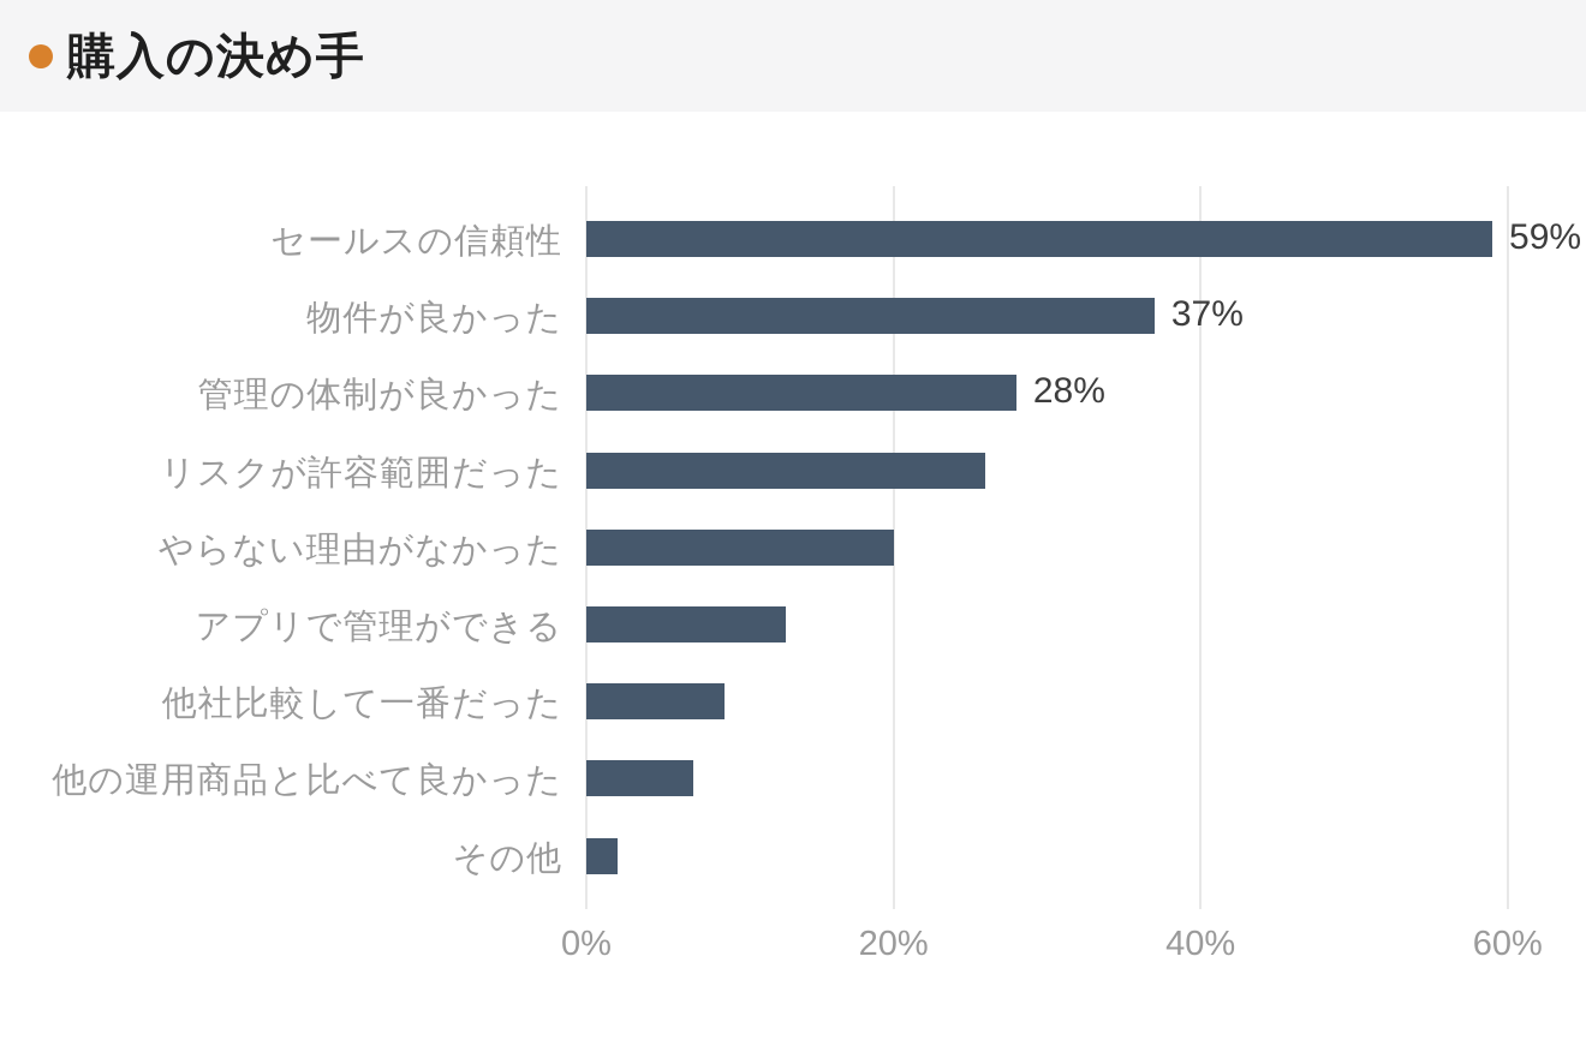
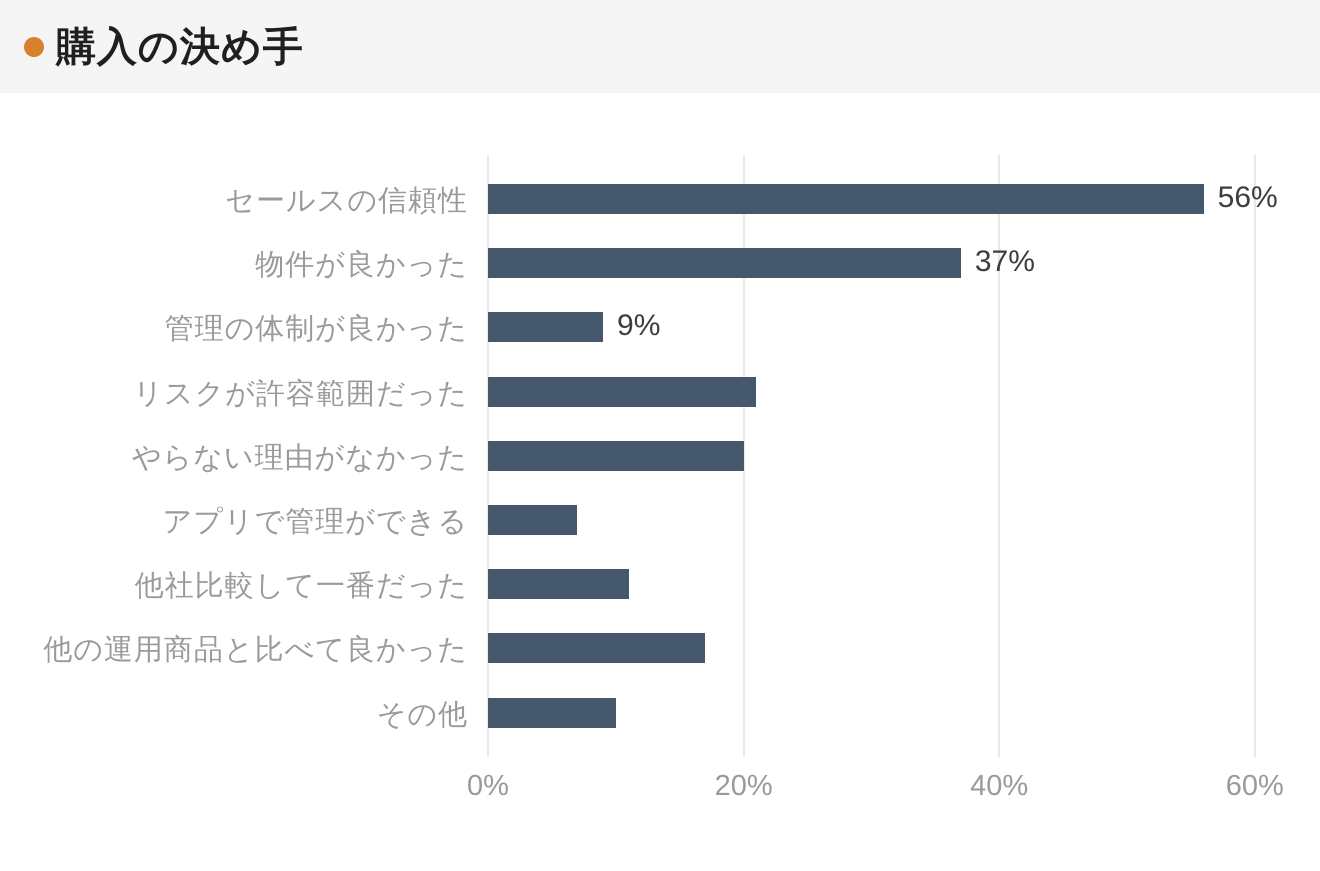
セールスの信頼性: 59% -> 56%
管理の体制が良かった: 28% -> 9%
リスクが許容範囲だった: 26% -> 21%
アプリで管理ができる: 13% -> 7%
他社比較して一番だった: 9% -> 11%
他の運用商品と比べて良かった: 7% -> 17%
その他: 2% -> 10%
